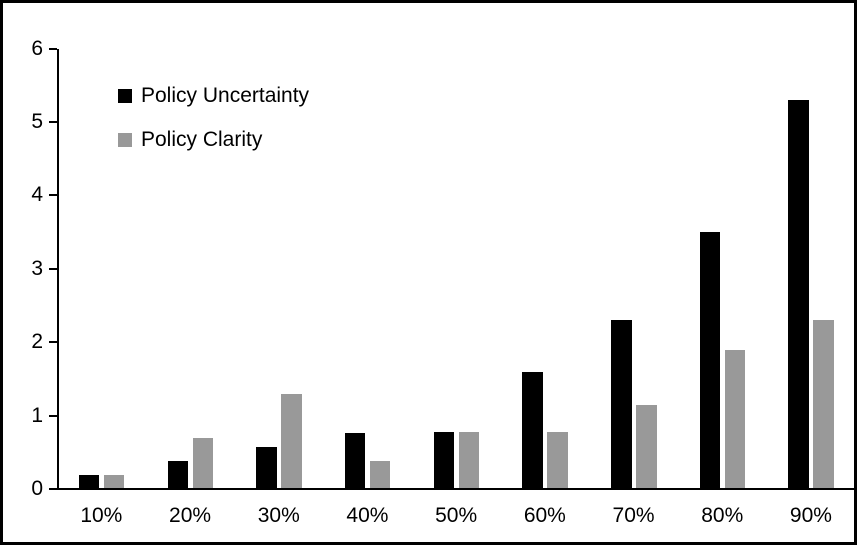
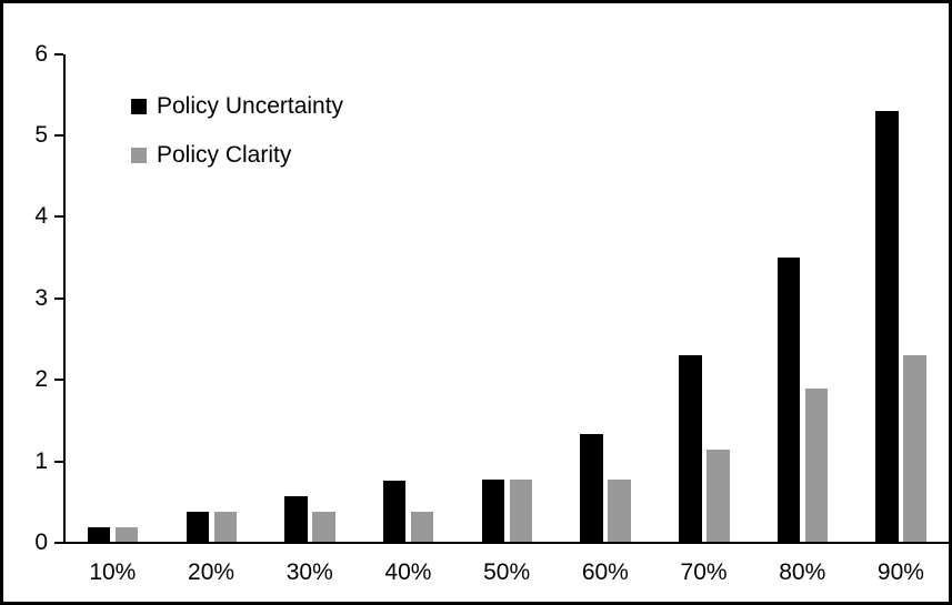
Policy Clarity/20%: 0.7 -> 0.4
Policy Clarity/30%: 1.3 -> 0.4
Policy Uncertainty/60%: 1.6 -> 1.3
